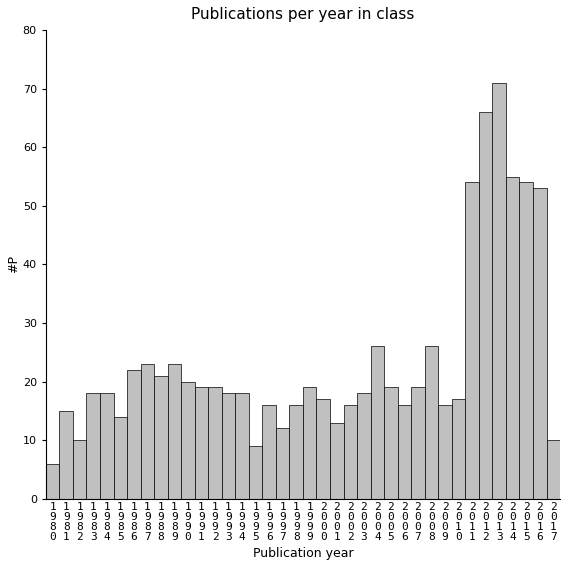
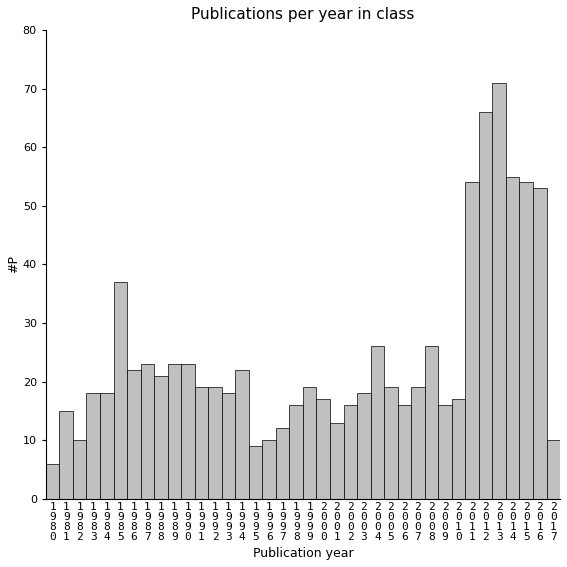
1 9 8 5: 14 -> 37
1 9 9 0: 20 -> 23
1 9 9 4: 18 -> 22
1 9 9 6: 16 -> 10
